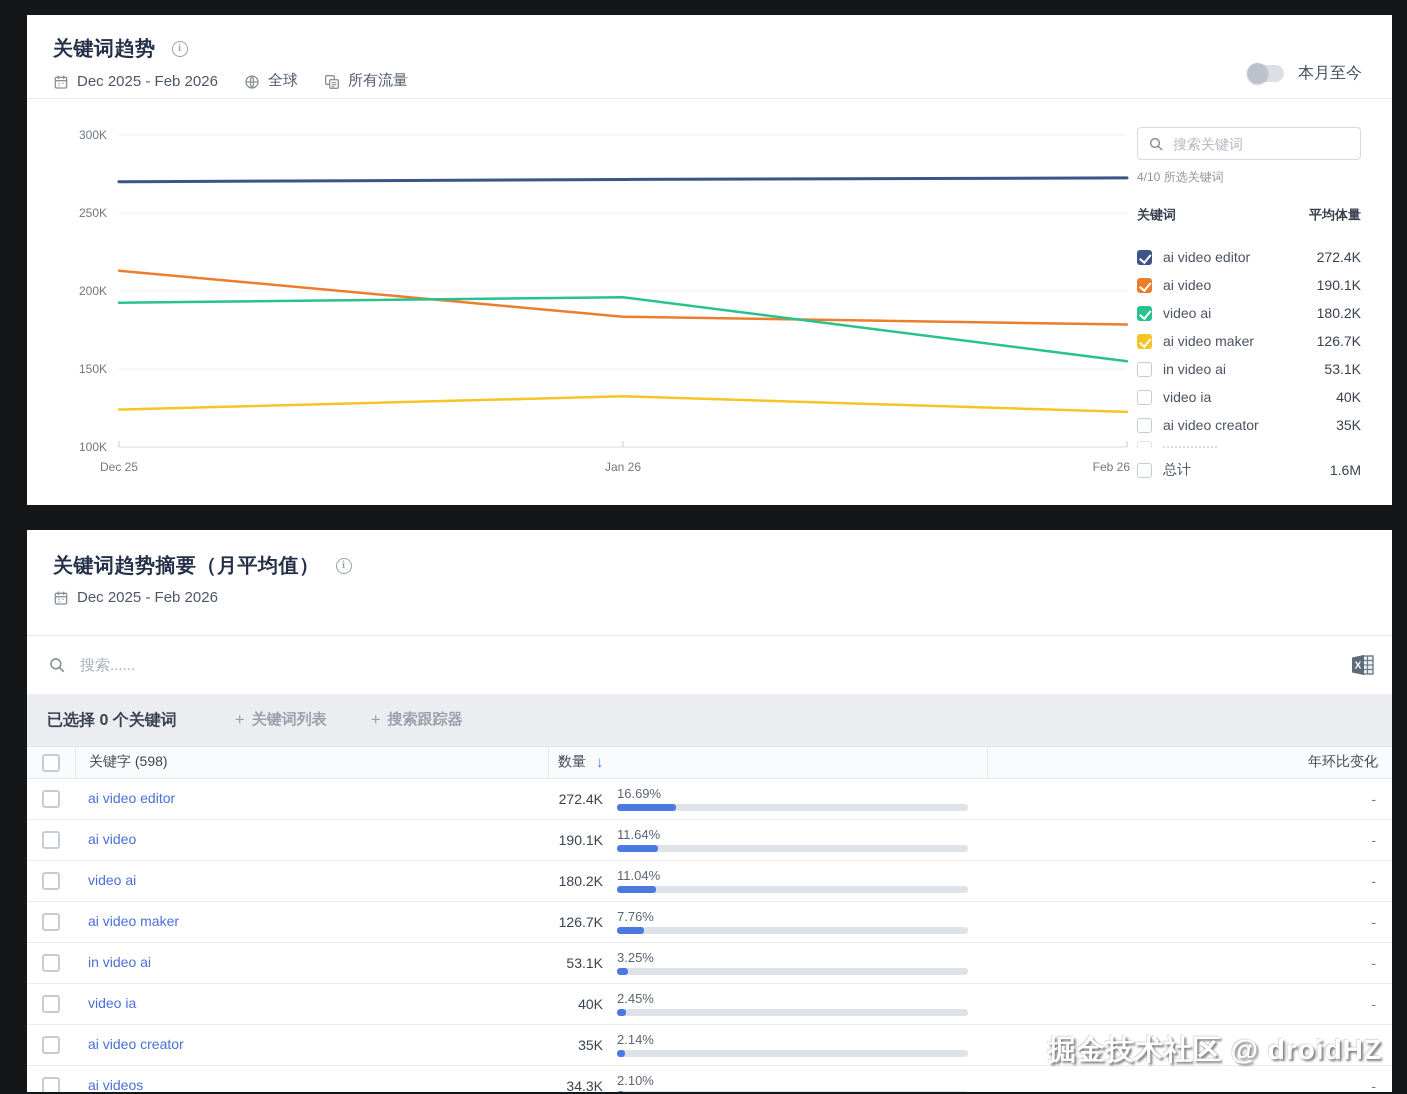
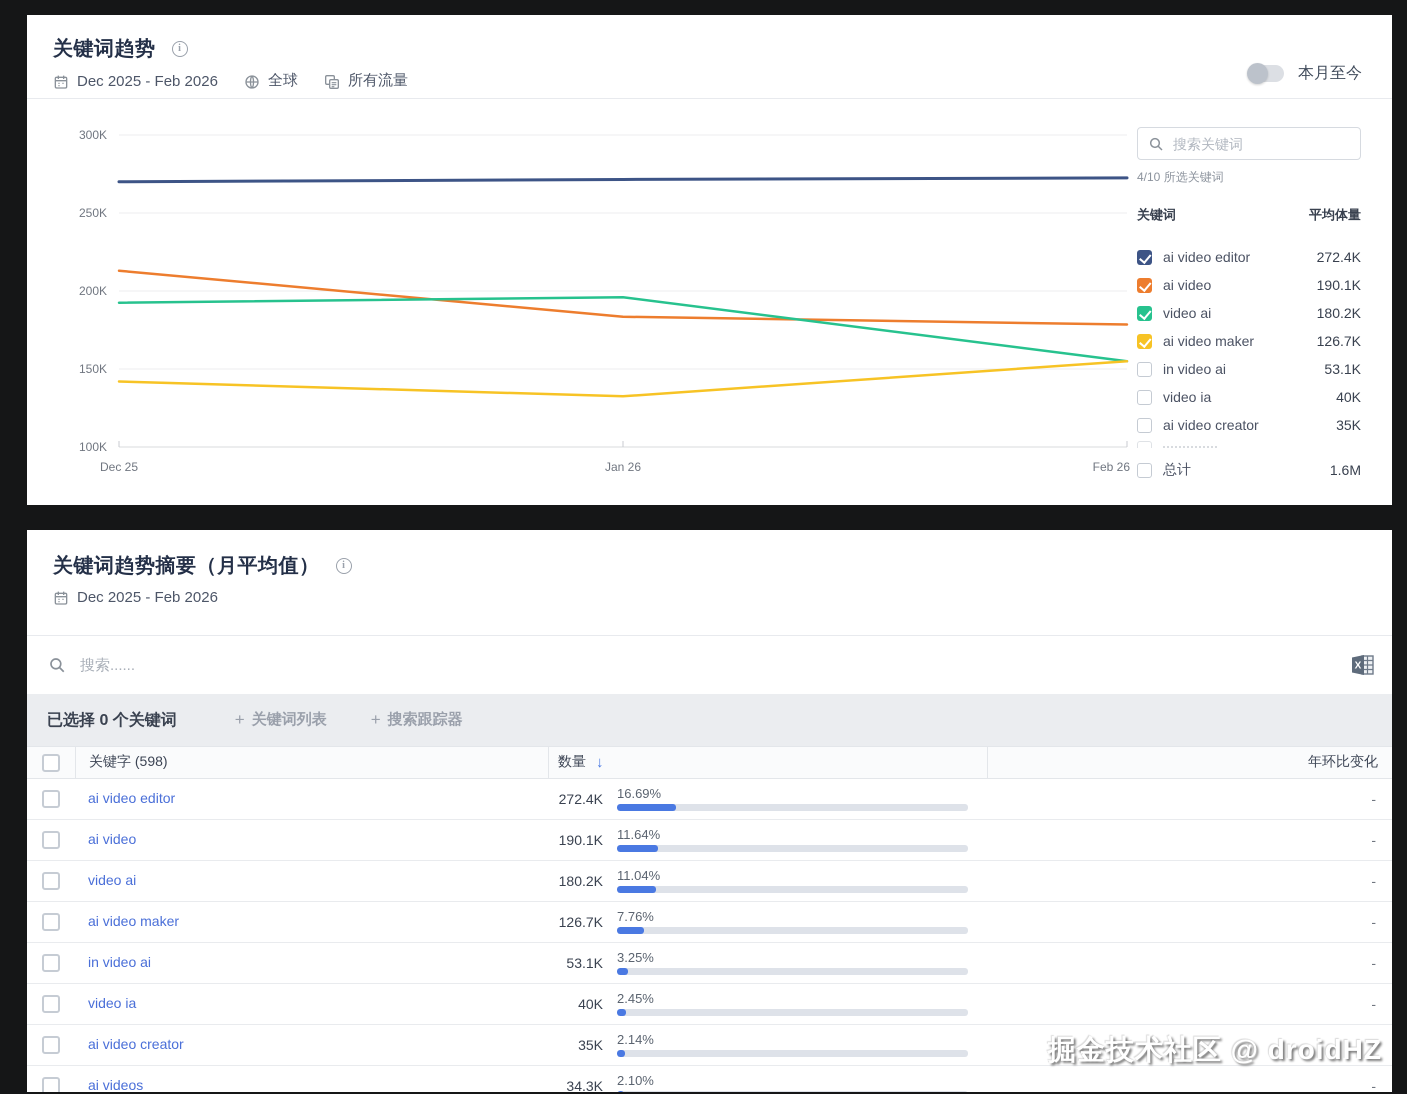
ai video maker/Dec 25: 124K -> 142K
ai video maker/Feb 26: 122K -> 155K
